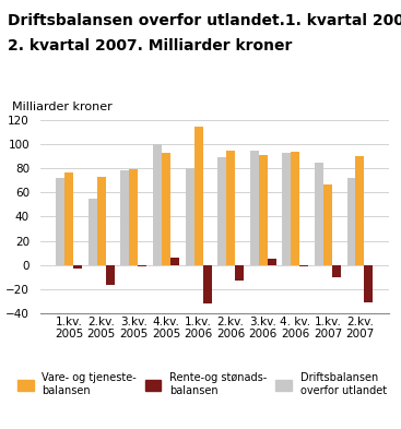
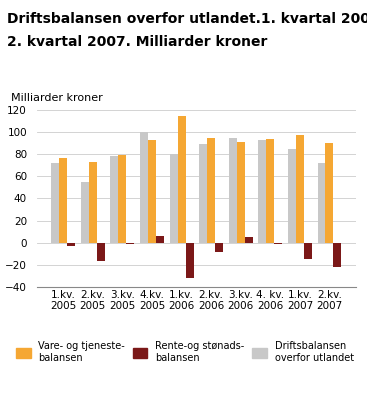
Rente-og stønads- balansen/2.kv. 2006: -13 -> -8
Vare- og tjeneste- balansen/1.kv. 2007: 67 -> 97
Rente-og stønads- balansen/1.kv. 2007: -10 -> -15
Rente-og stønads- balansen/2.kv. 2007: -31 -> -22
